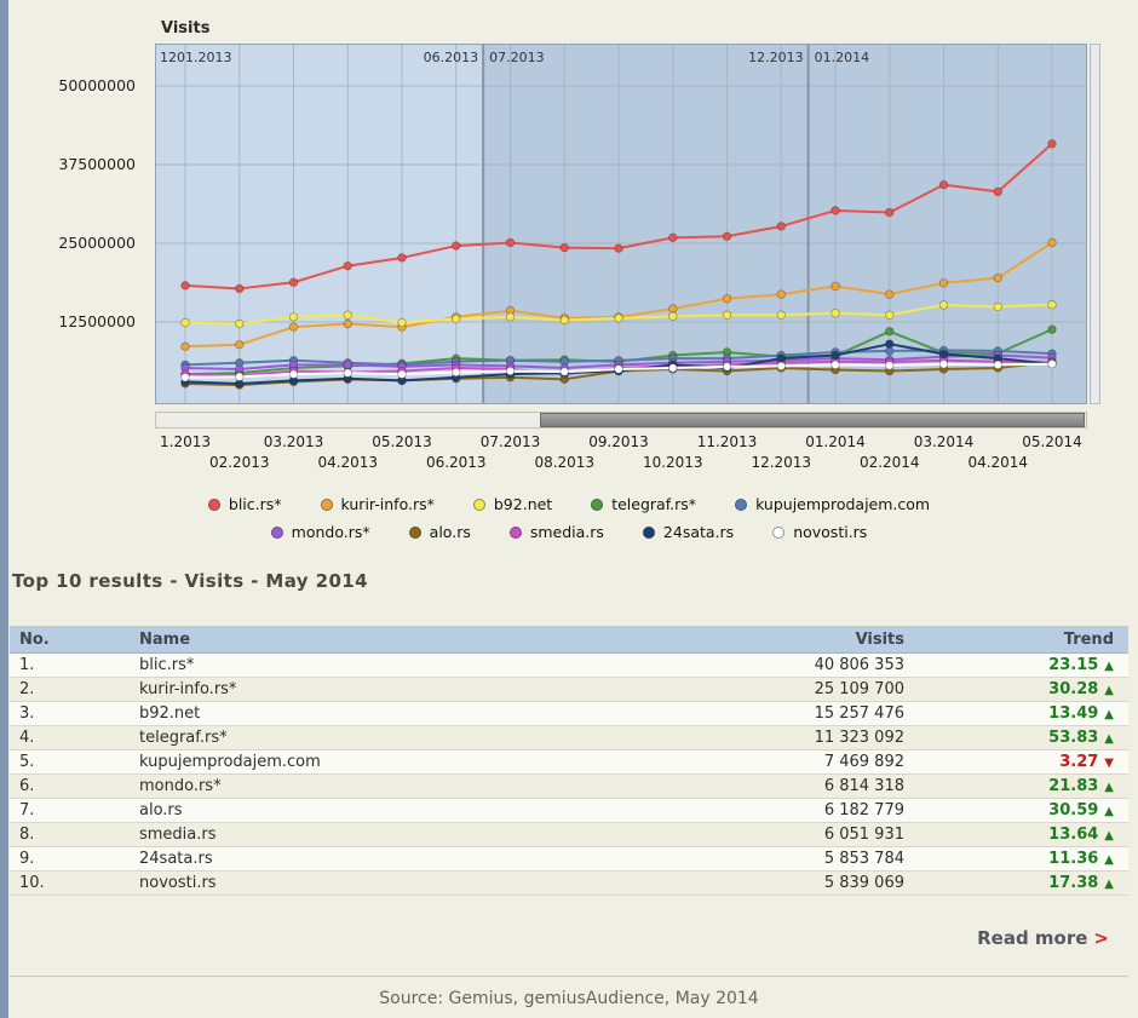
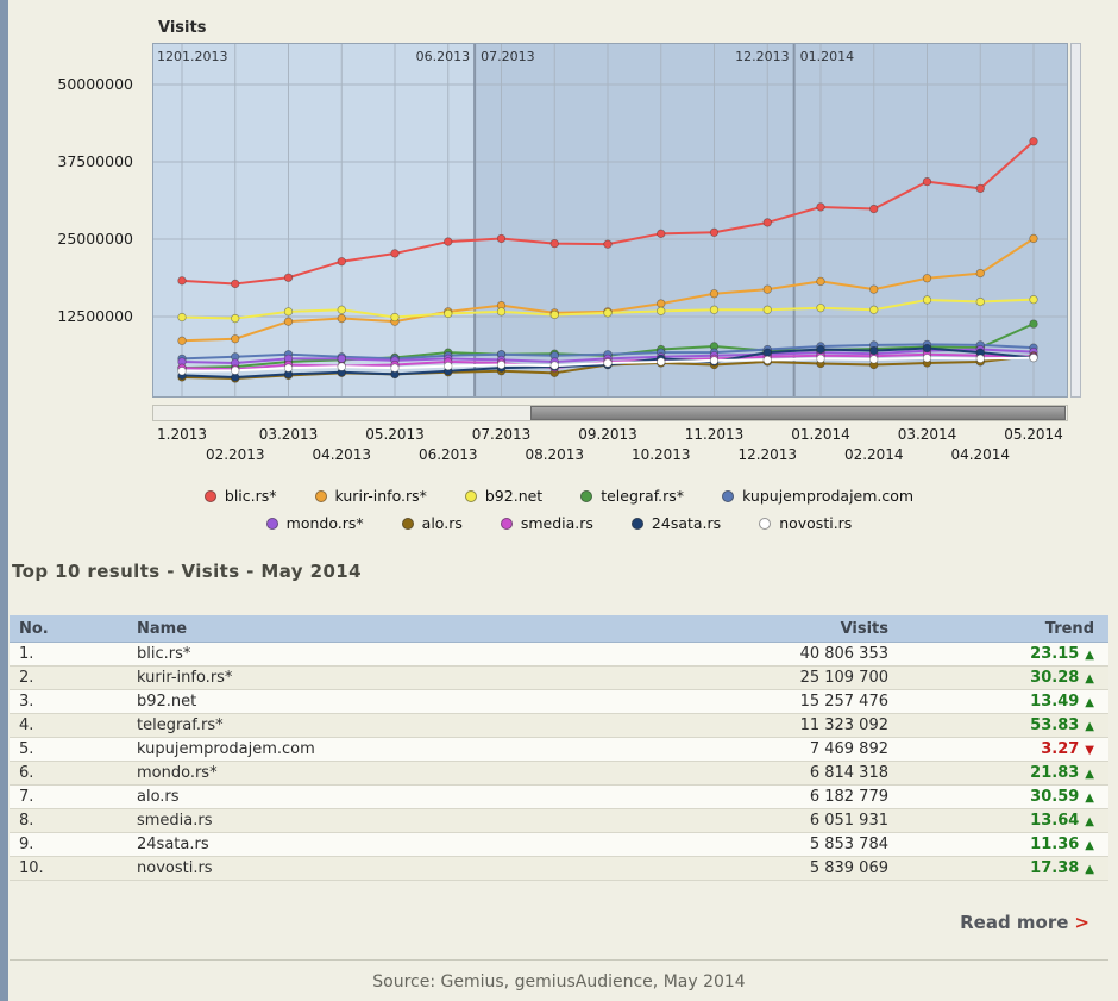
telegraf.rs*/02.2014: 11000000 -> 7000000
24sata.rs/02.2014: 9000000 -> 7000000
